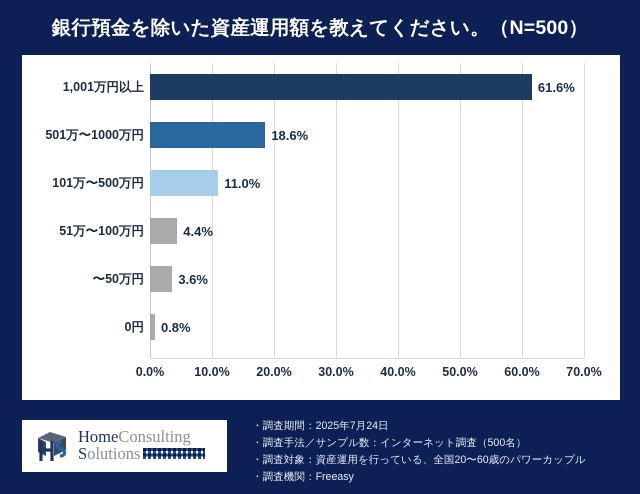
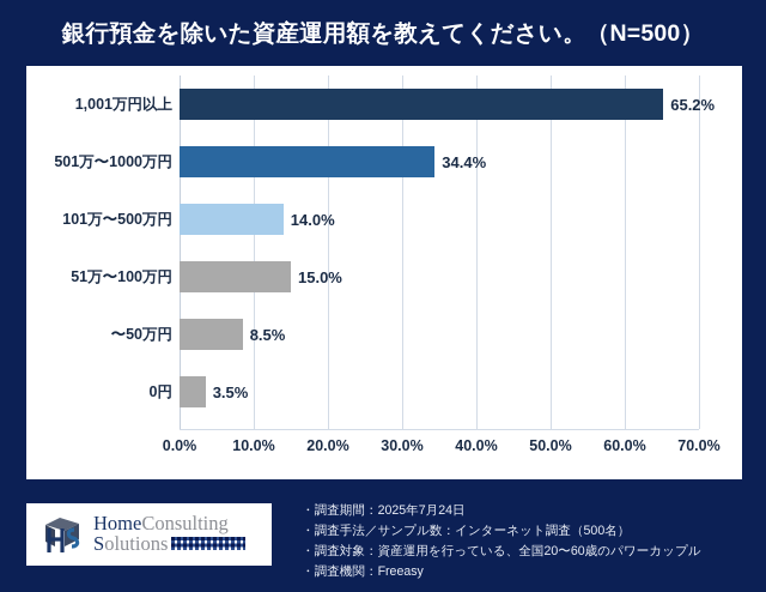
1,001万円以上: 61.6% -> 65.2%
501万〜1000万円: 18.6% -> 34.4%
101万〜500万円: 11.0% -> 14.0%
51万〜100万円: 4.4% -> 15.0%
〜50万円: 3.6% -> 8.5%
0円: 0.8% -> 3.5%
